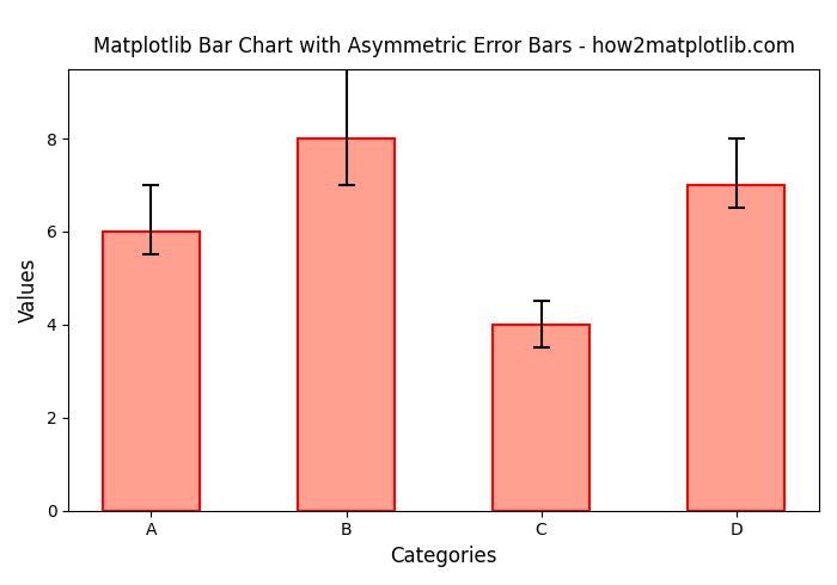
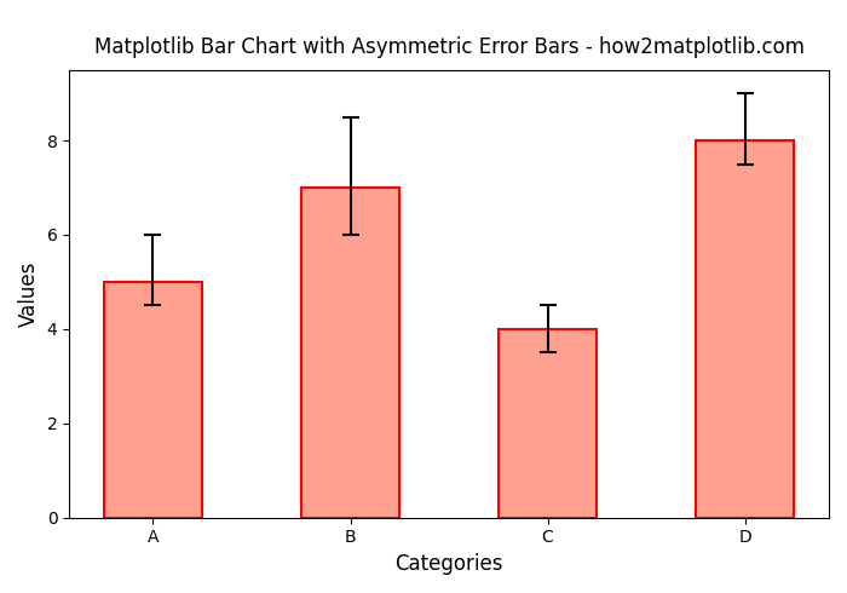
A: 6 -> 5
B: 8 -> 7
D: 7 -> 8
